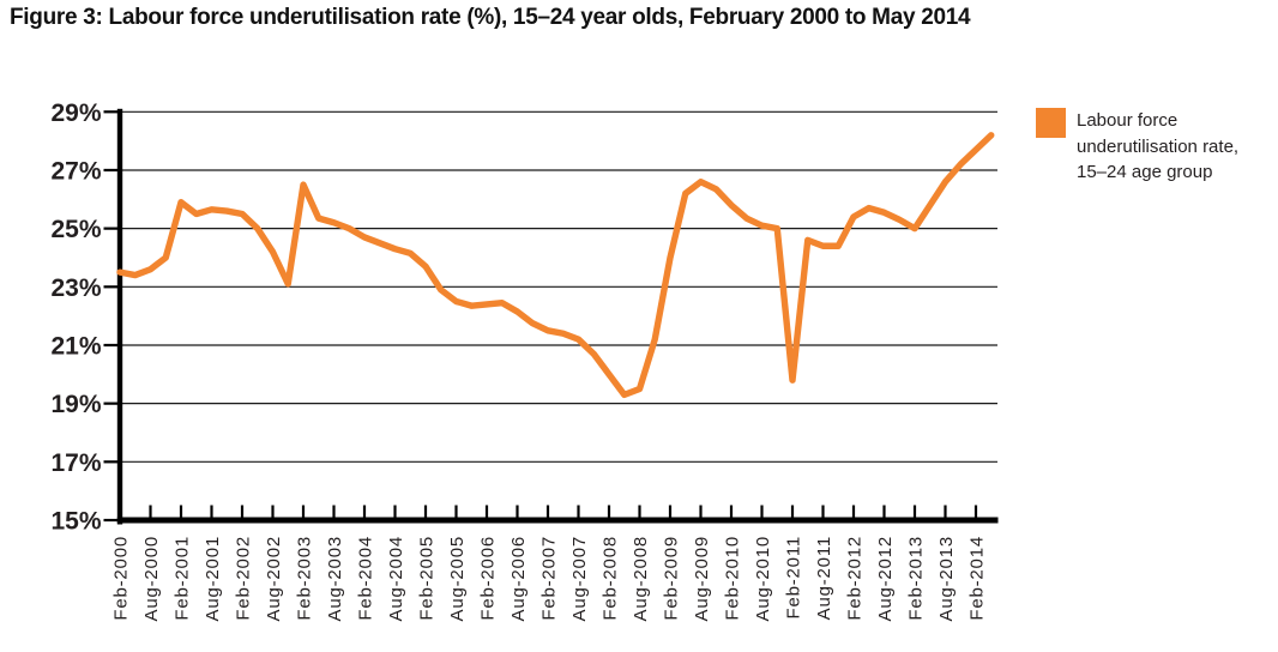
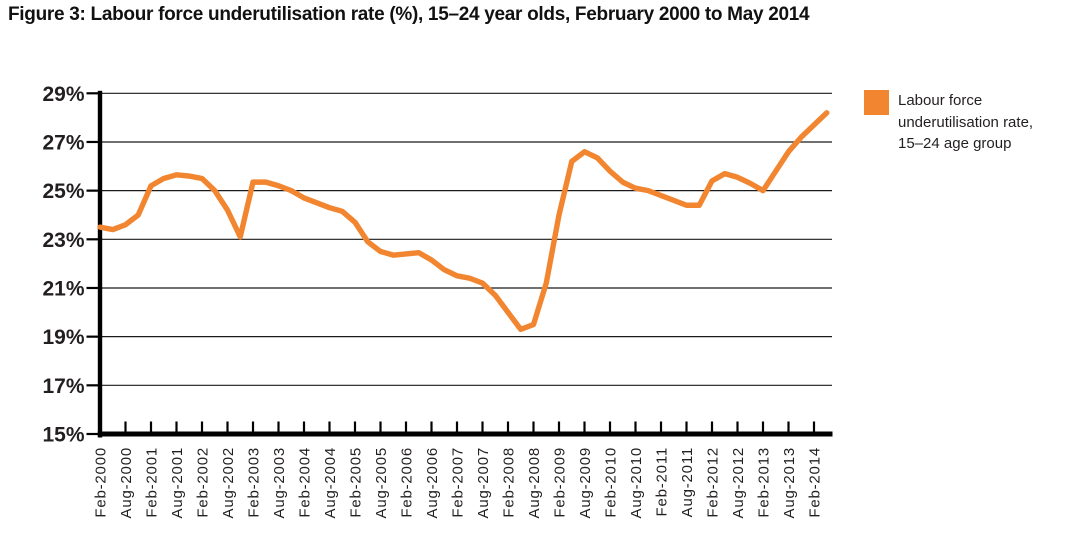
Feb-2001: 25.9% -> 25.2%
Feb-2003: 26.5% -> 25.4%
Feb-2011: 19.8% -> 24.8%
